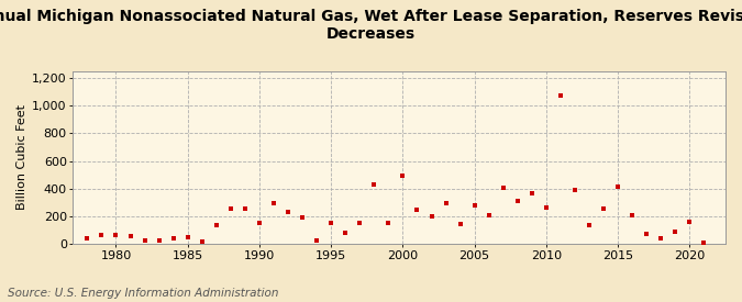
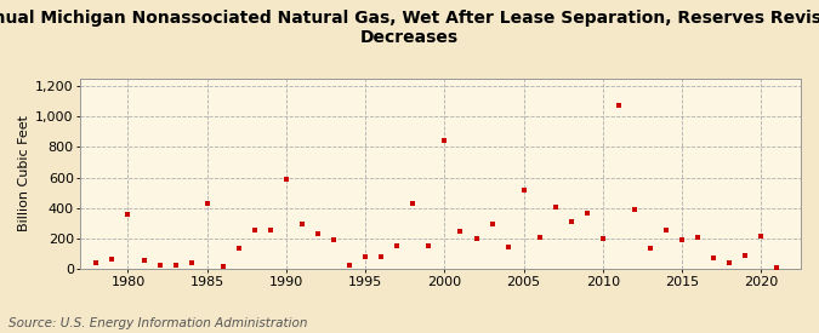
1980: 60 -> 360
1985: 50 -> 430
1990: 160 -> 590
1995: 160 -> 80
2000: 500 -> 840
2005: 280 -> 520
2010: 260 -> 200
2015: 420 -> 190
2020: 160 -> 220
